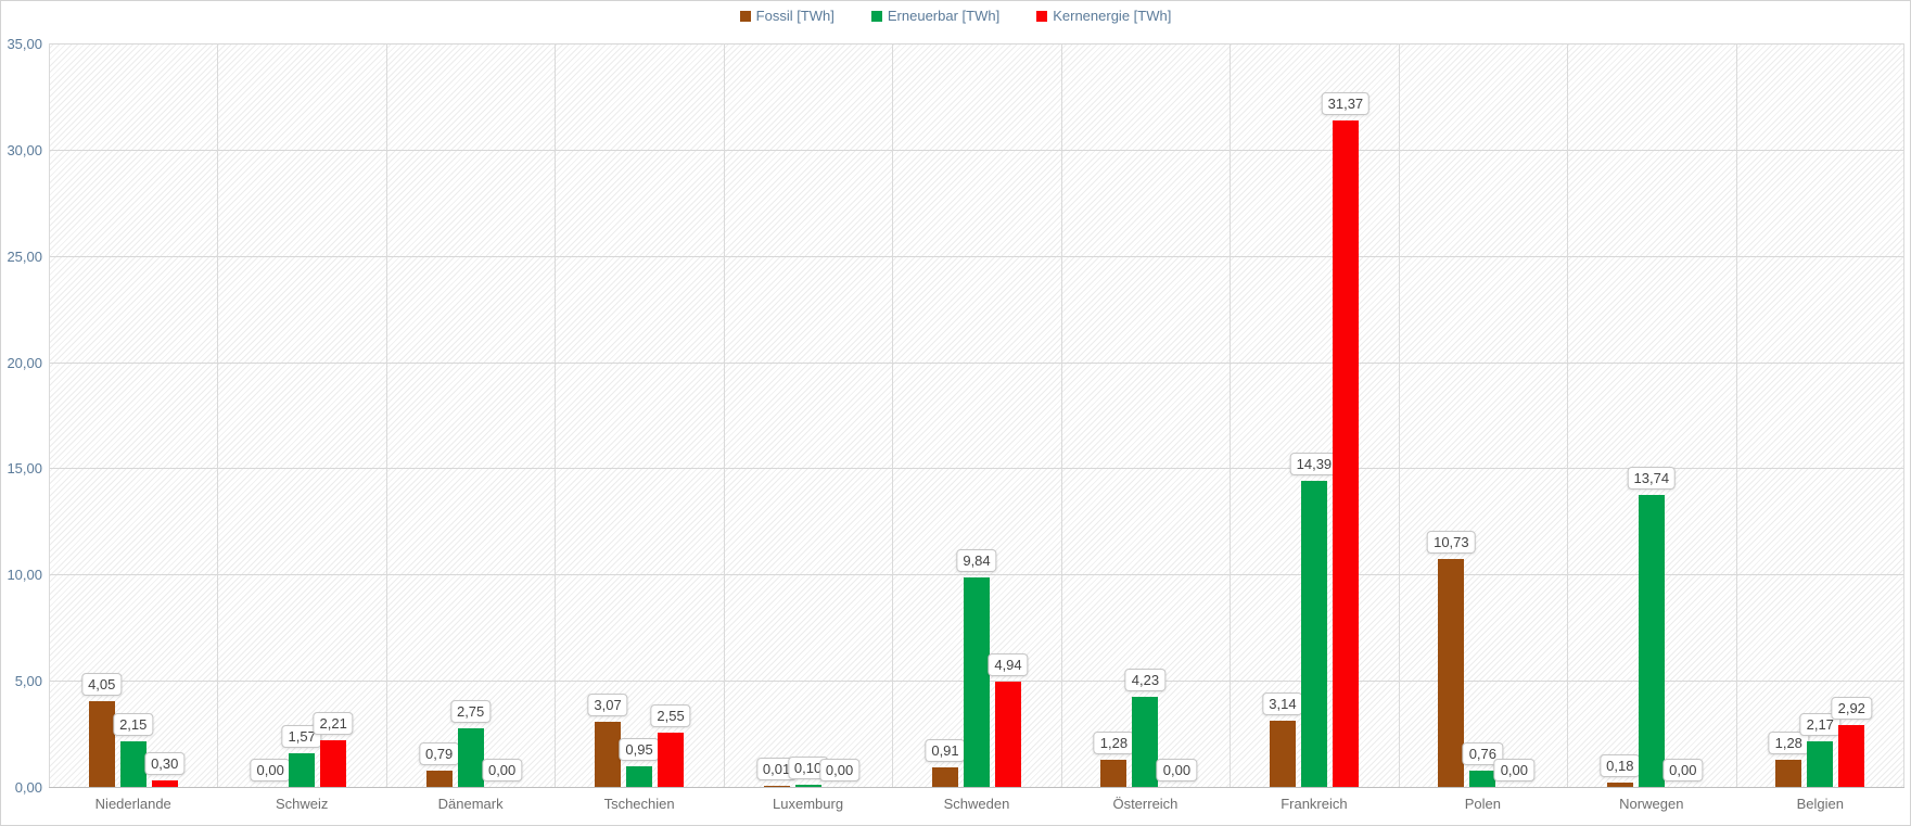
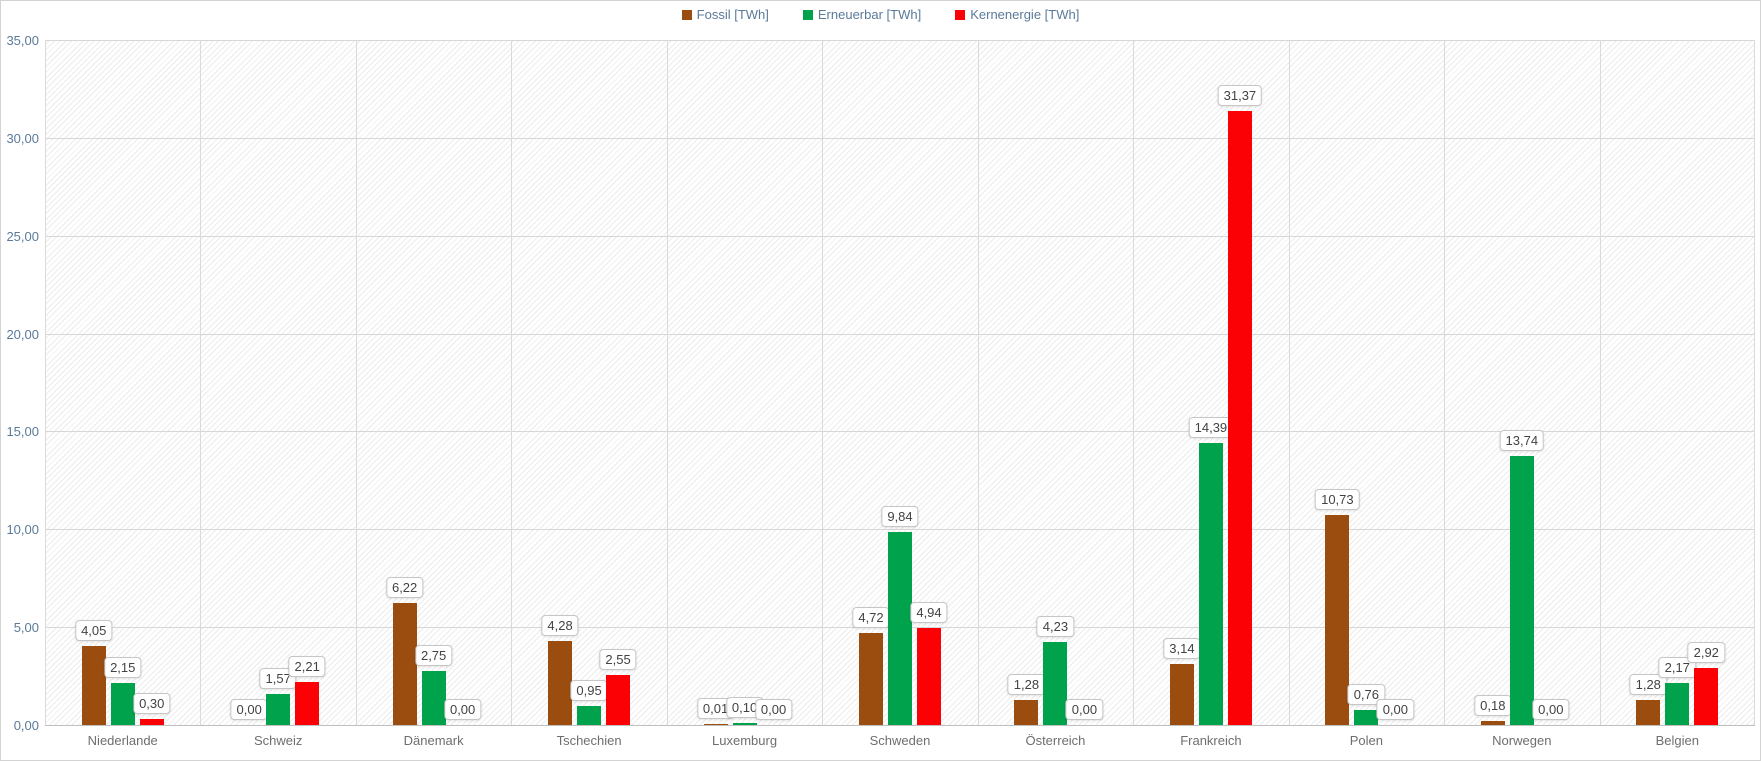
Fossil [TWh]/Dänemark: 0,79 -> 6,22
Fossil [TWh]/Tschechien: 3,07 -> 4,28
Fossil [TWh]/Schweden: 0,91 -> 4,72
